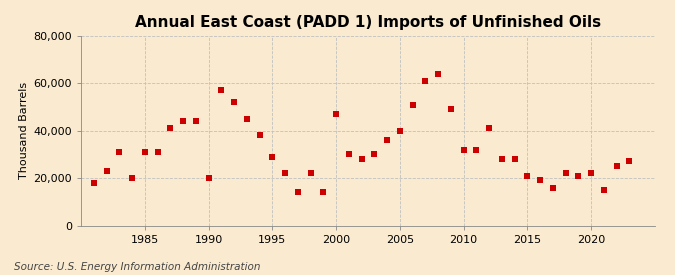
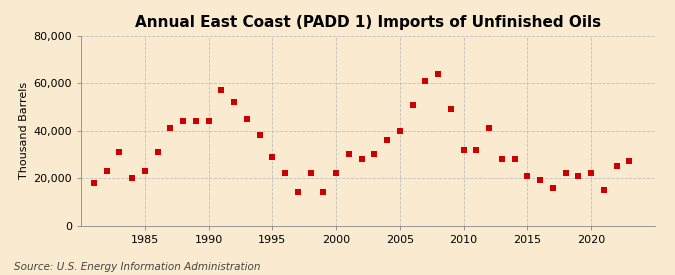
1985: 31,000 -> 23,000
1990: 20,000 -> 44,000
2000: 47,000 -> 22,000
